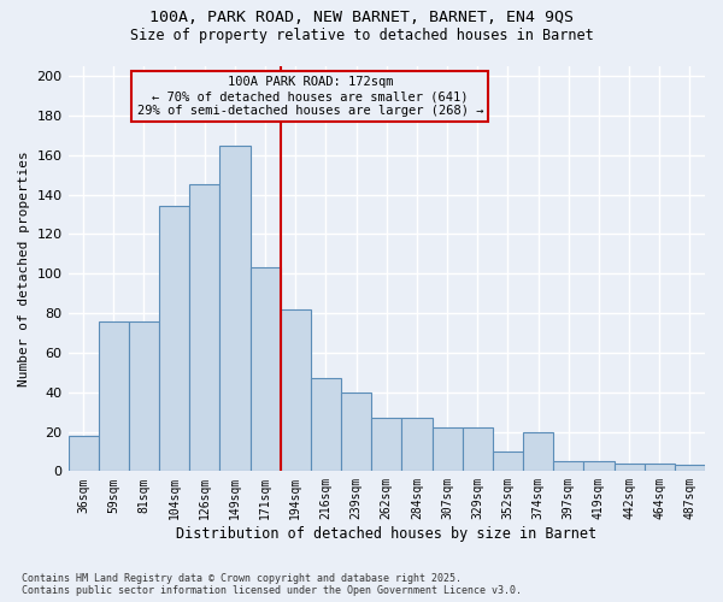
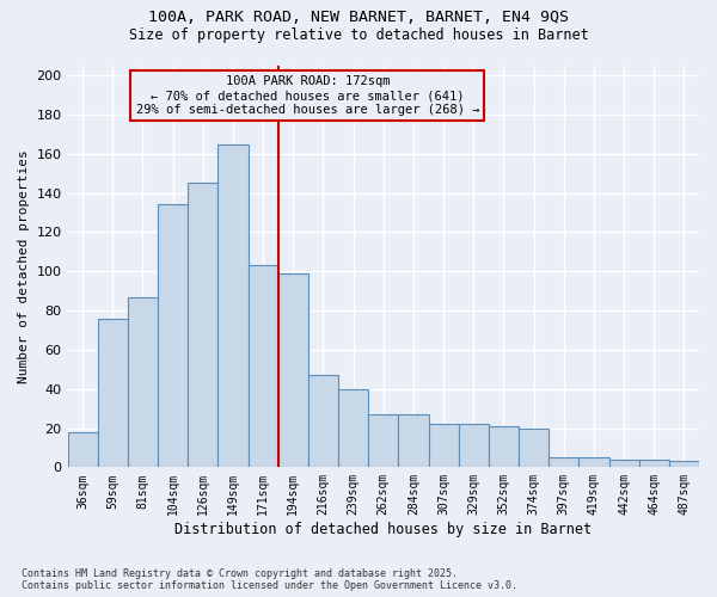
81sqm: 76 -> 87
194sqm: 82 -> 99
352sqm: 10 -> 21
